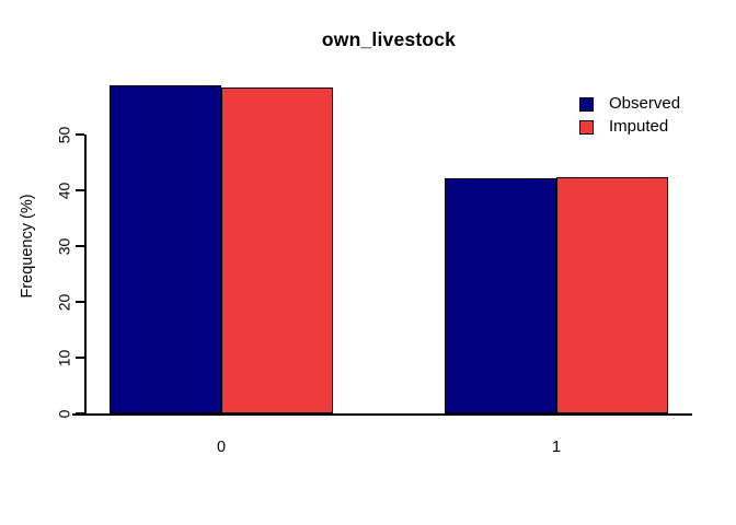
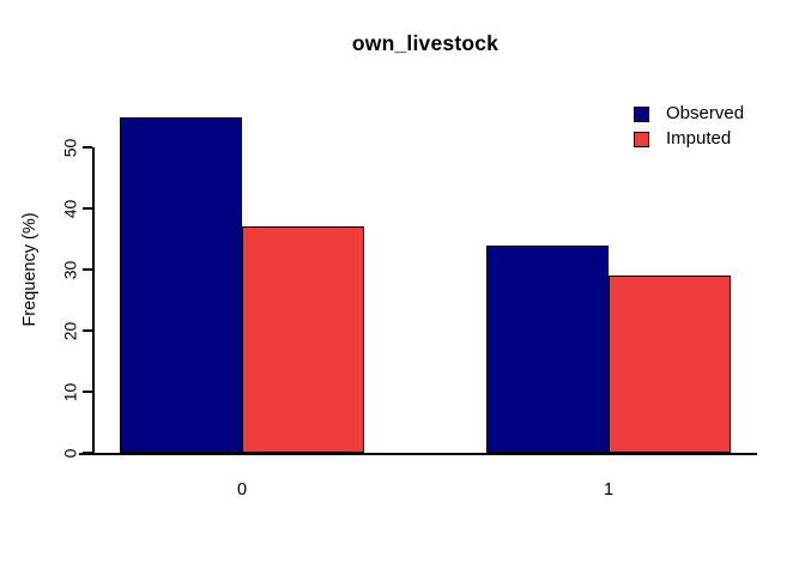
Observed/0: 59 -> 55
Imputed/0: 58 -> 37
Observed/1: 42 -> 34
Imputed/1: 42 -> 29
